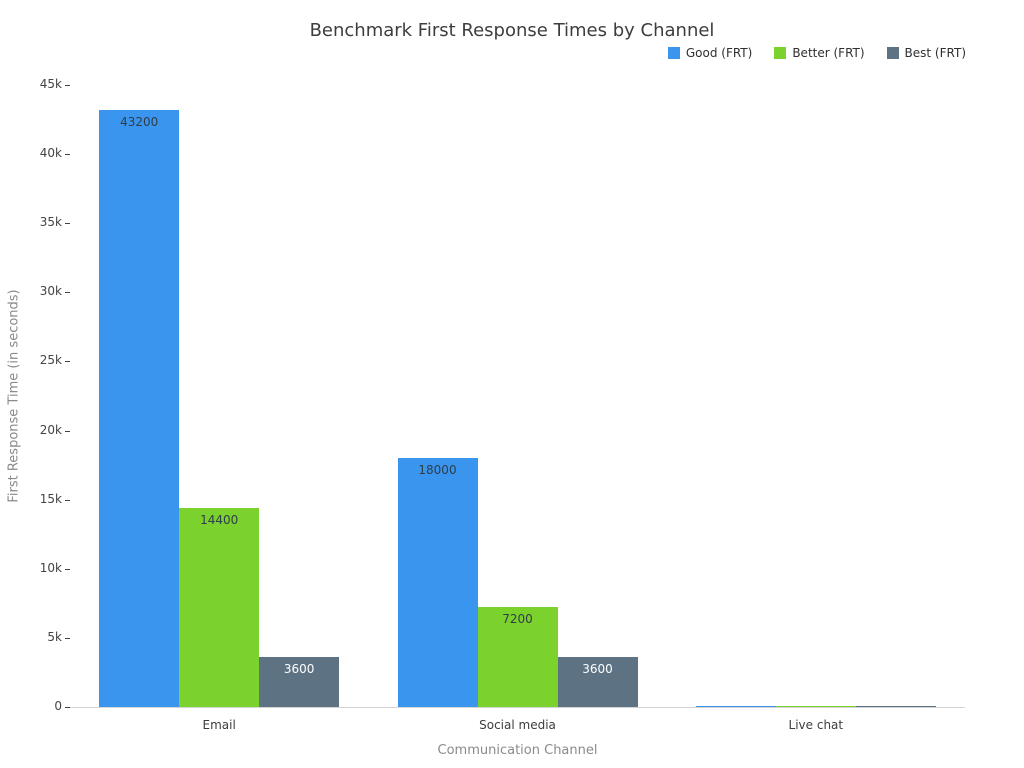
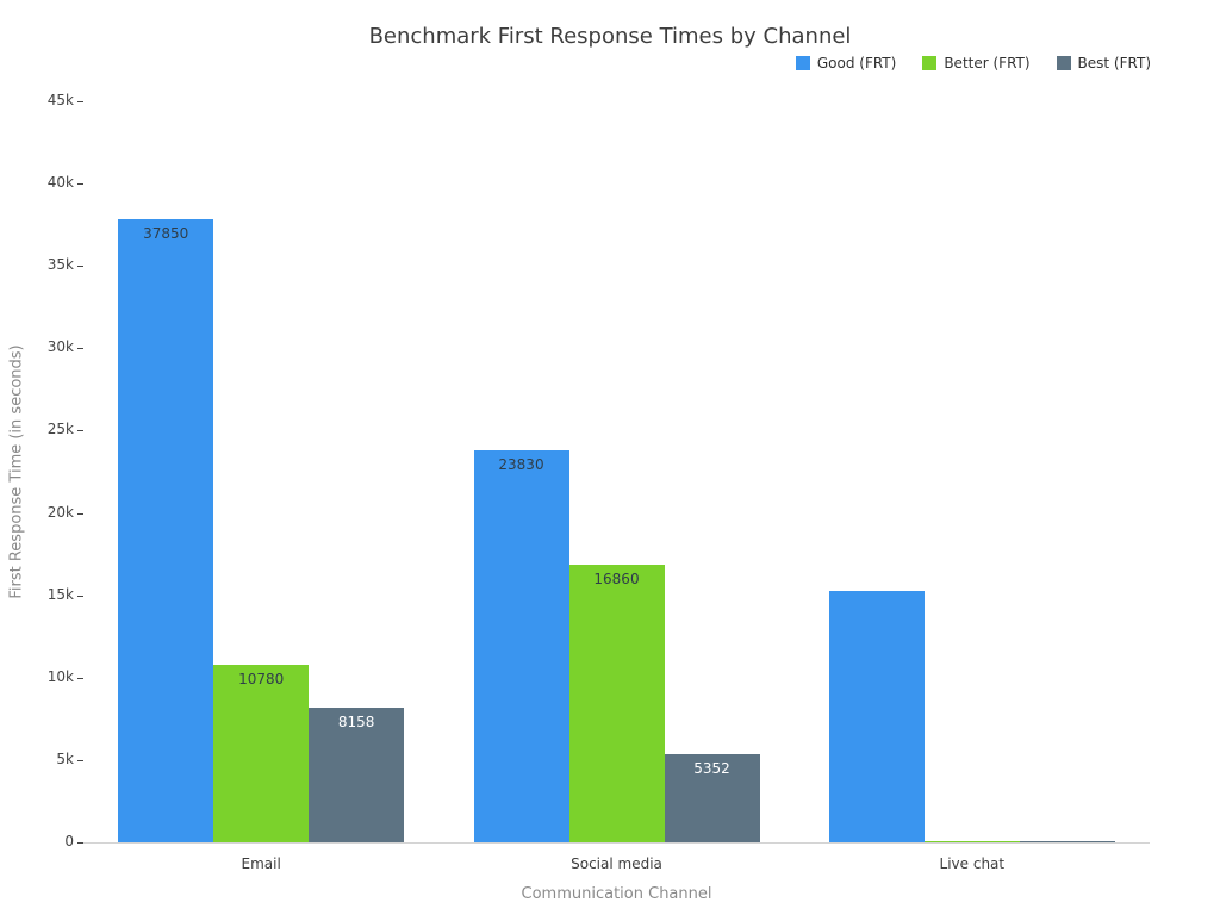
Good (FRT)/Email: 43200 -> 37850
Better (FRT)/Email: 14400 -> 10780
Best (FRT)/Email: 3600 -> 8158
Good (FRT)/Social media: 18000 -> 23830
Better (FRT)/Social media: 7200 -> 16860
Best (FRT)/Social media: 3600 -> 5352
Good (FRT)/Live chat: 0.1k -> 15.3k
